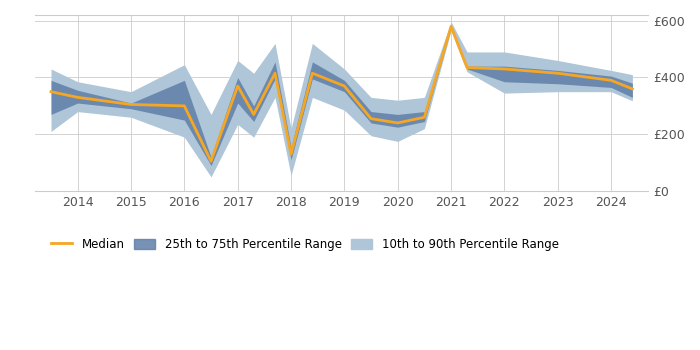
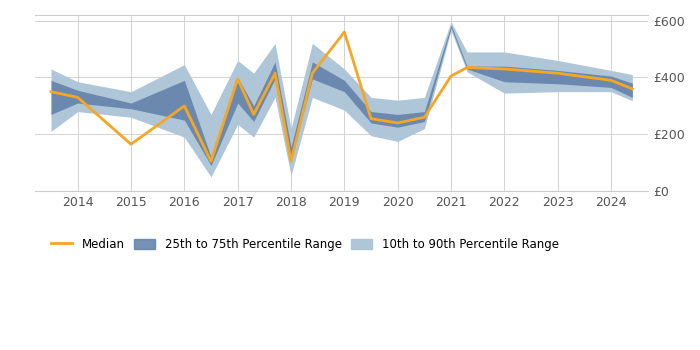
Median/2015: £305 -> £165
Median/2017: £370 -> £395
Median/2018: £130 -> £105
Median/2019: £370 -> £560
Median/2021: £580 -> £405
